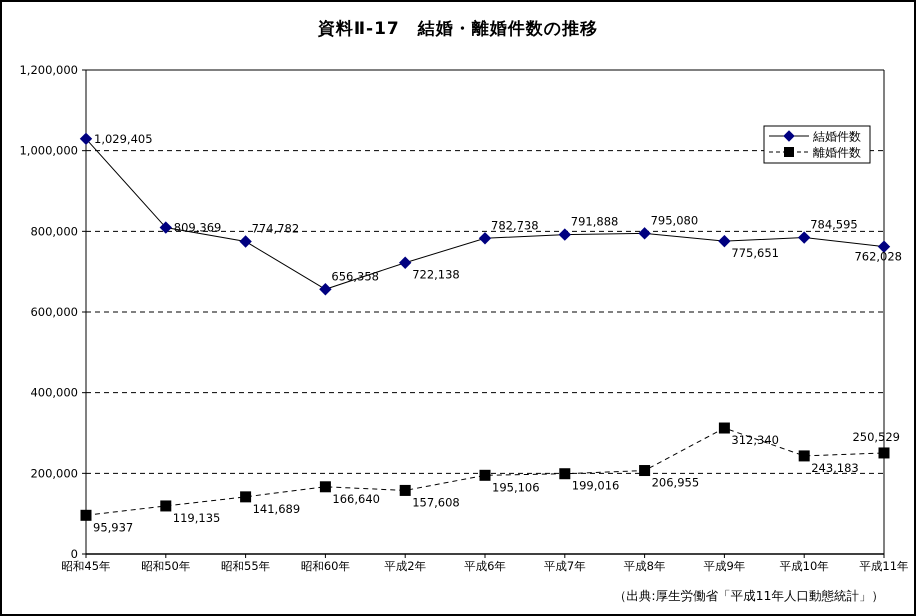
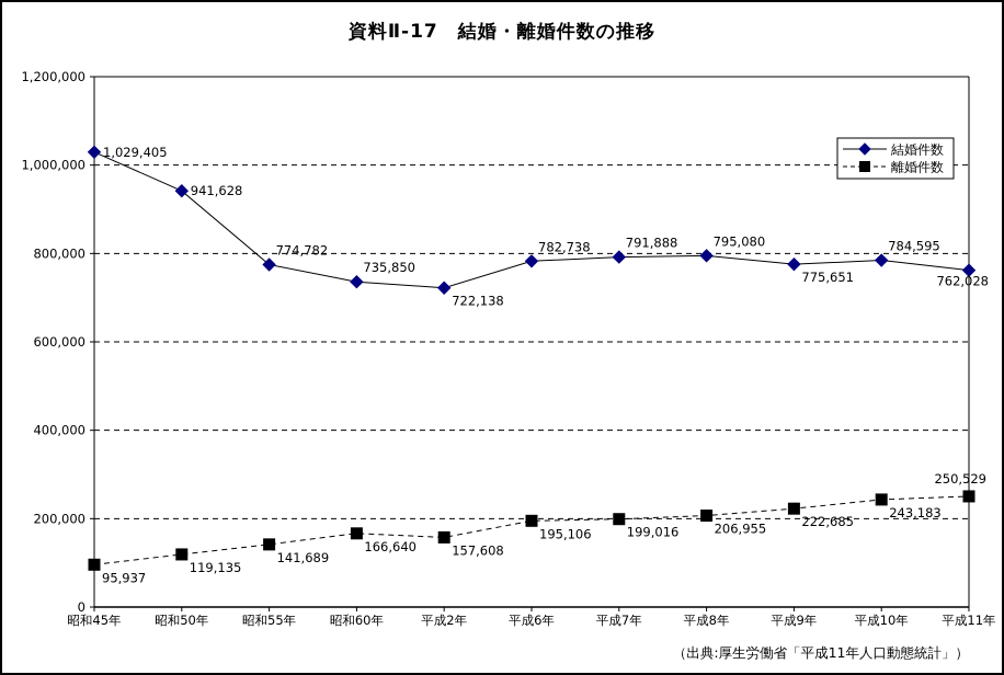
結婚件数/昭和50年: 809,369 -> 941,628
結婚件数/昭和60年: 656,358 -> 735,850
離婚件数/平成9年: 312,340 -> 222,685
